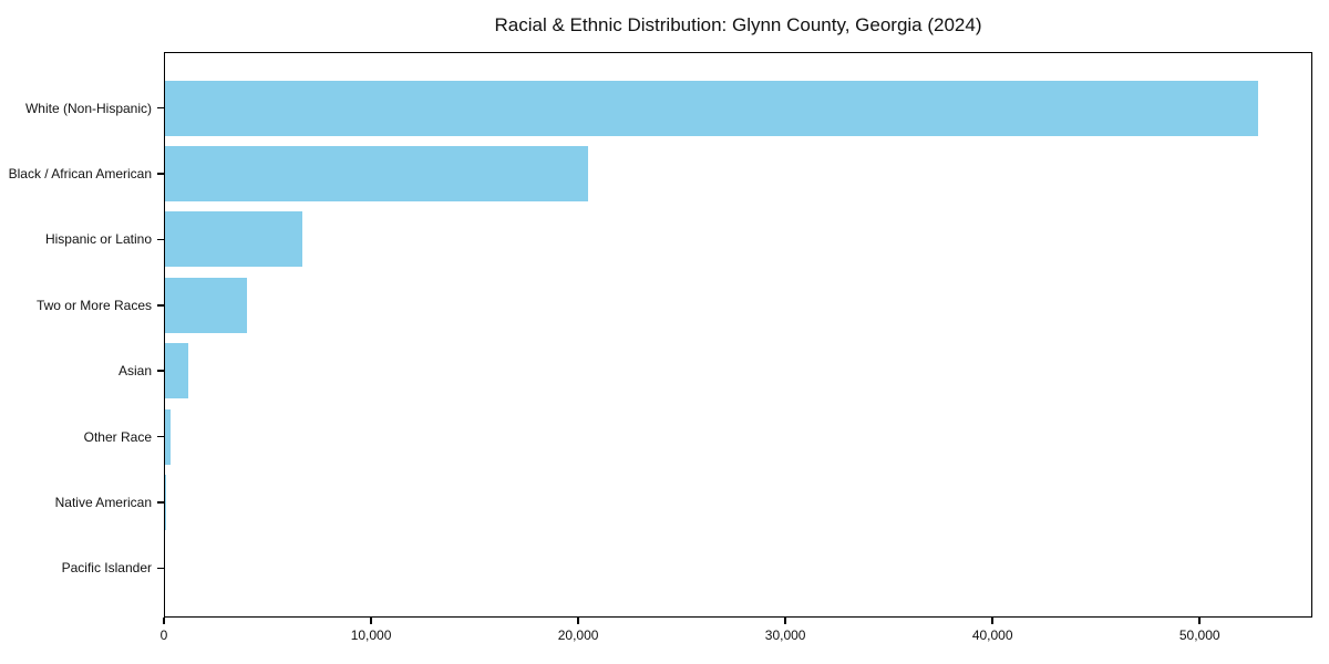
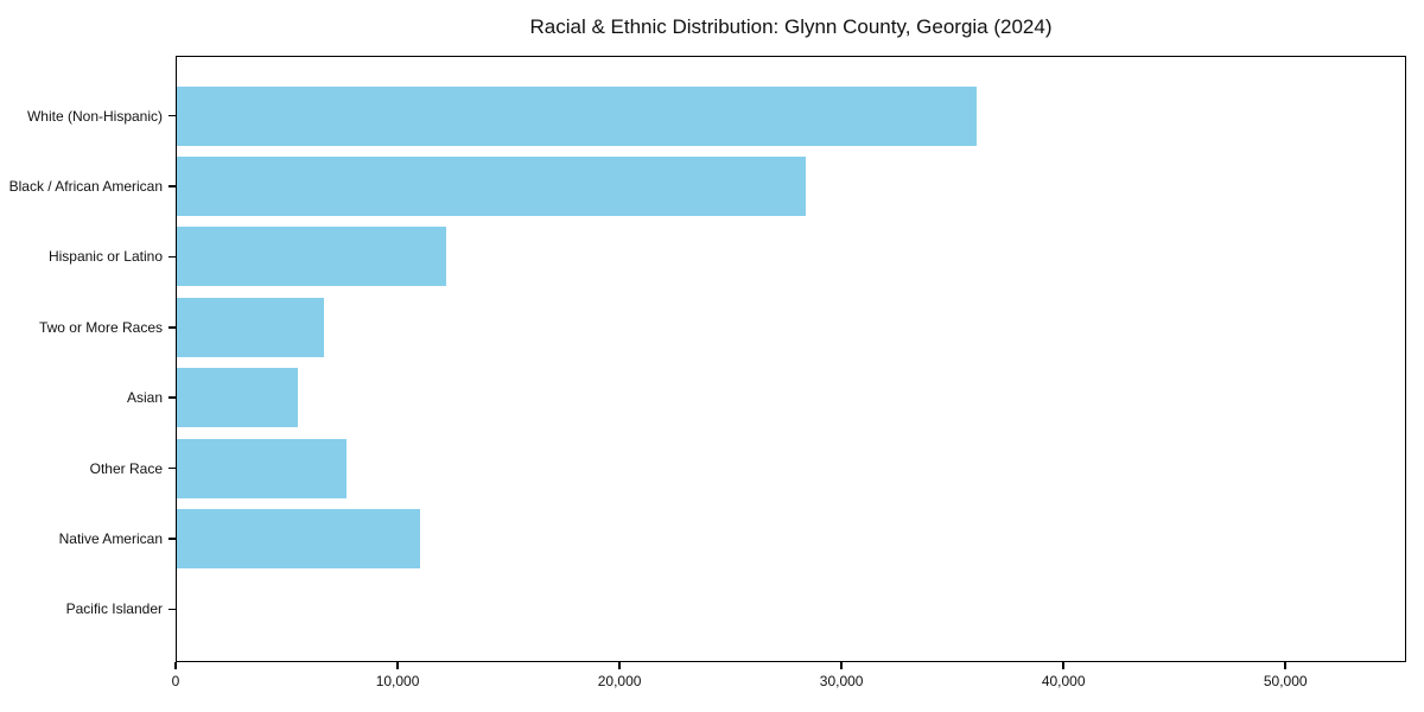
White (Non-Hispanic): 52800 -> 36100
Black / African American: 20500 -> 28400
Hispanic or Latino: 6700 -> 12200
Two or More Races: 4000 -> 6700
Asian: 1200 -> 5500
Other Race: 300 -> 7700
Native American: 100 -> 11000
